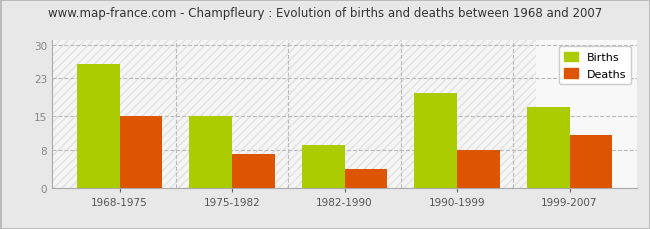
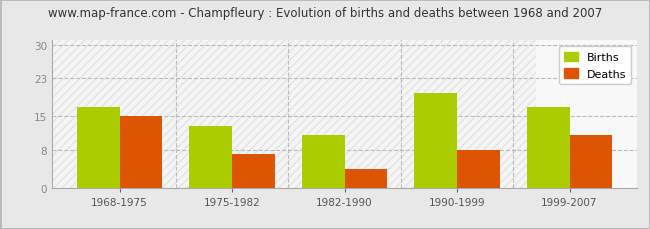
Births/1968-1975: 26 -> 17
Births/1975-1982: 15 -> 13
Births/1982-1990: 9 -> 11
